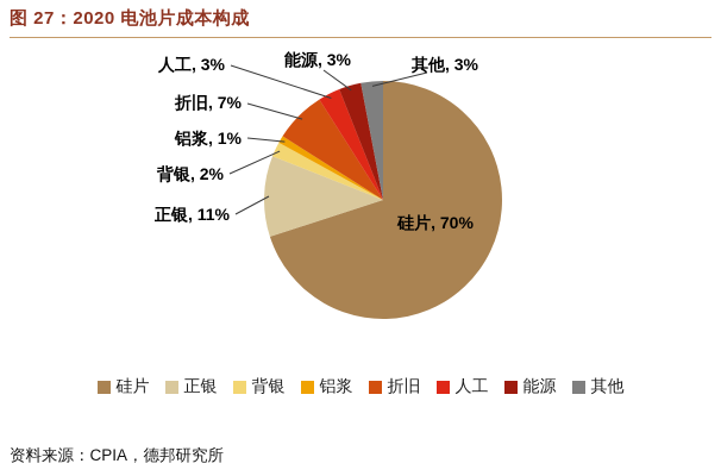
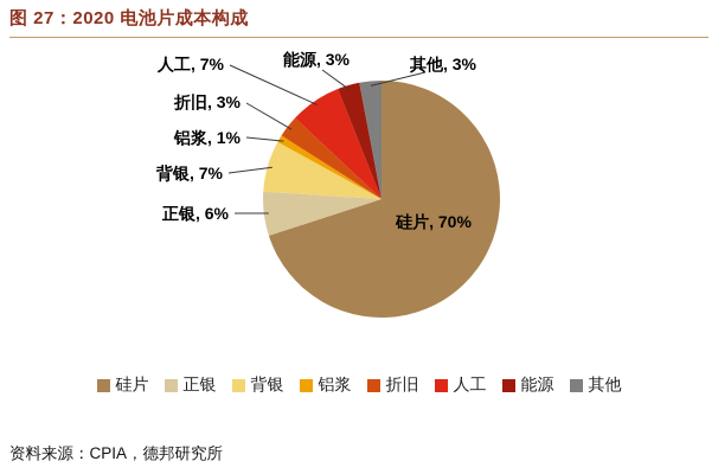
正银: 11% -> 6%
背银: 2% -> 7%
折旧: 7% -> 3%
人工: 3% -> 7%
